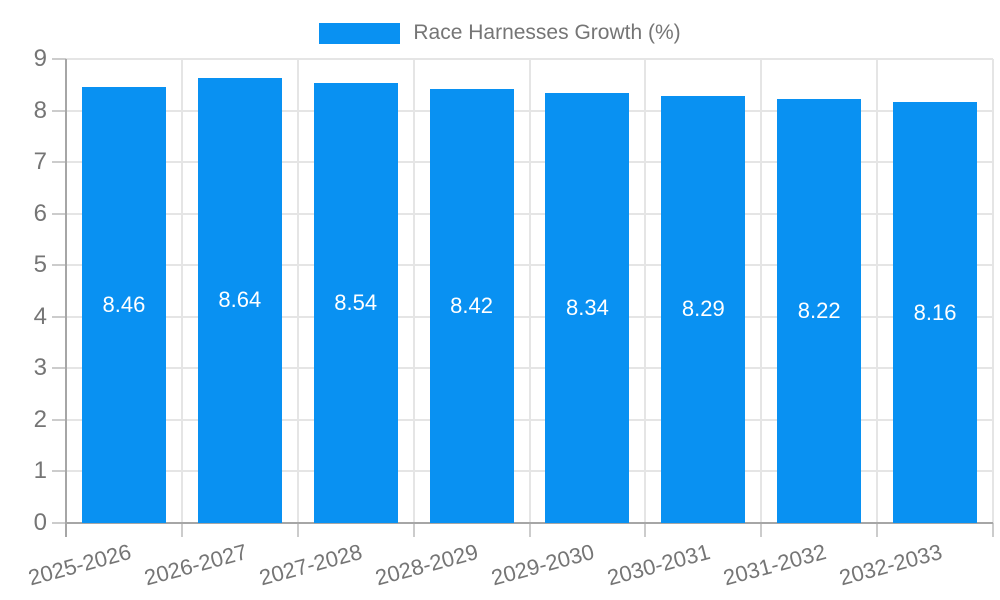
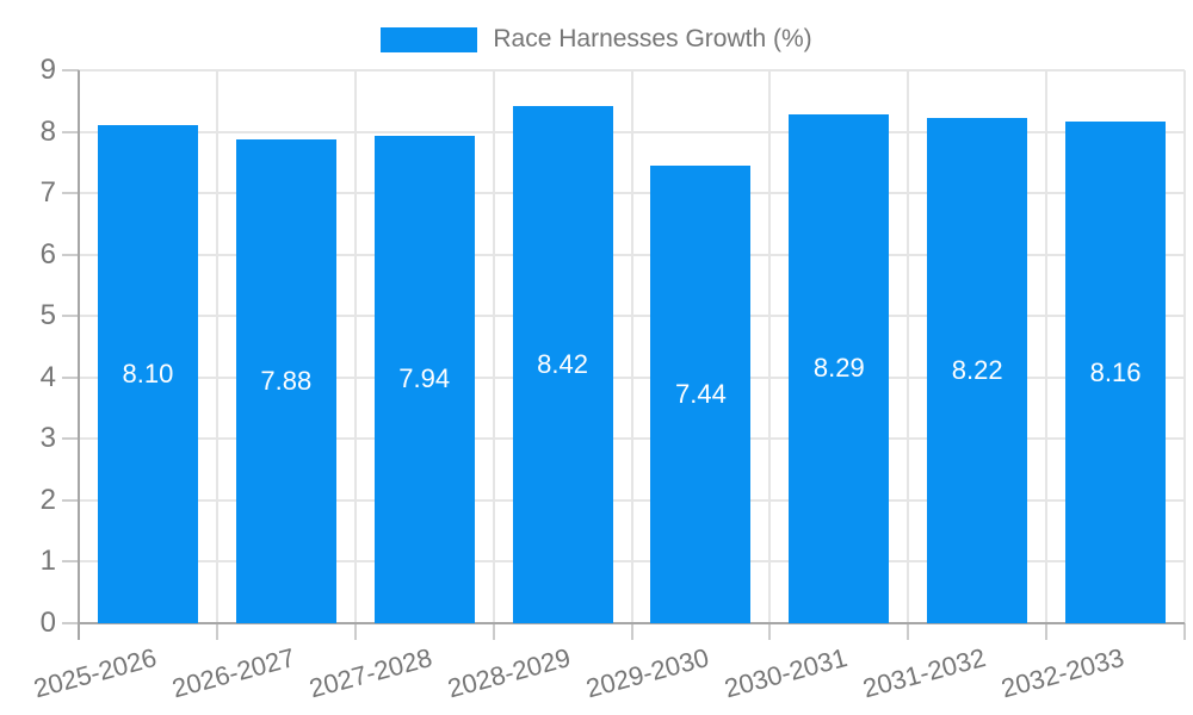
2025-2026: 8.46 -> 8.10
2026-2027: 8.64 -> 7.88
2027-2028: 8.54 -> 7.94
2029-2030: 8.34 -> 7.44
